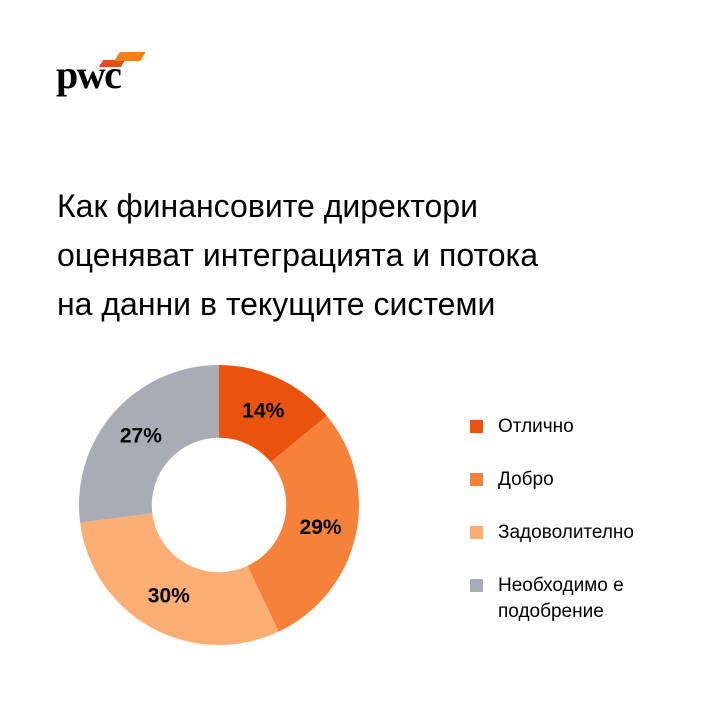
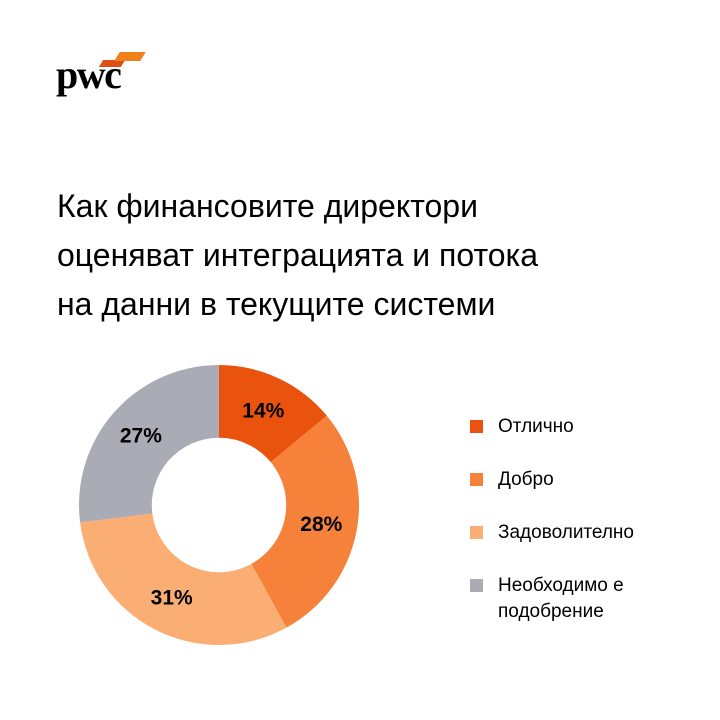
Добро: 29% -> 28%
Задоволително: 30% -> 31%
